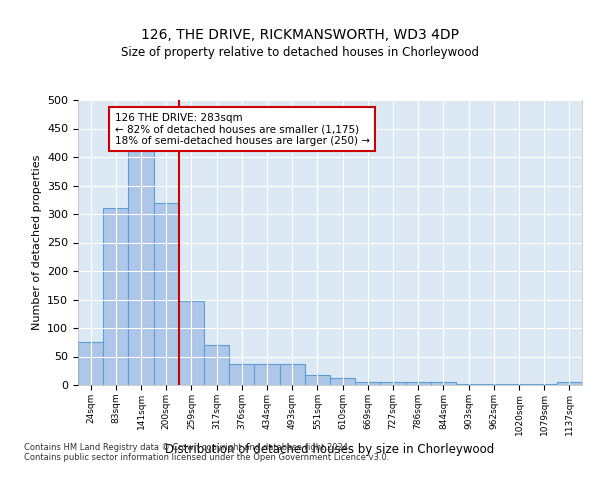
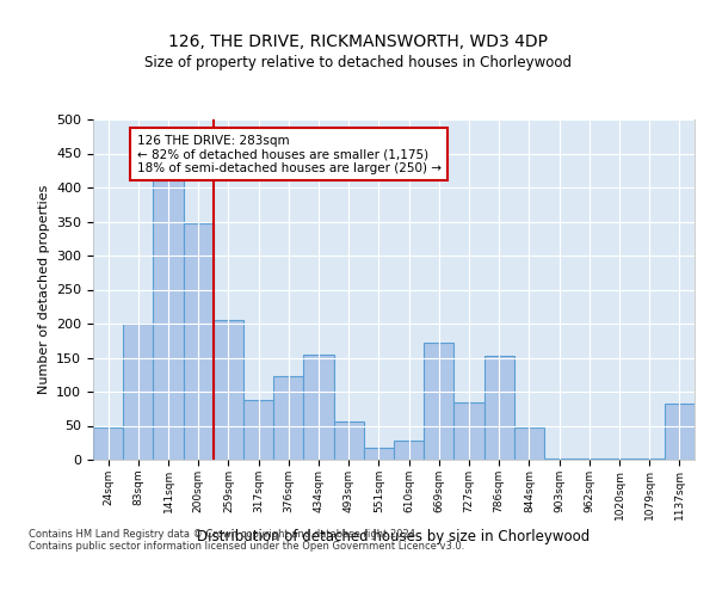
24sqm: 75 -> 48
83sqm: 310 -> 200
200sqm: 320 -> 348
259sqm: 148 -> 206
317sqm: 70 -> 88
376sqm: 36 -> 122
434sqm: 36 -> 154
493sqm: 36 -> 56
610sqm: 12 -> 28
669sqm: 6 -> 172
727sqm: 6 -> 84
786sqm: 6 -> 152
844sqm: 6 -> 48
1137sqm: 5 -> 82
